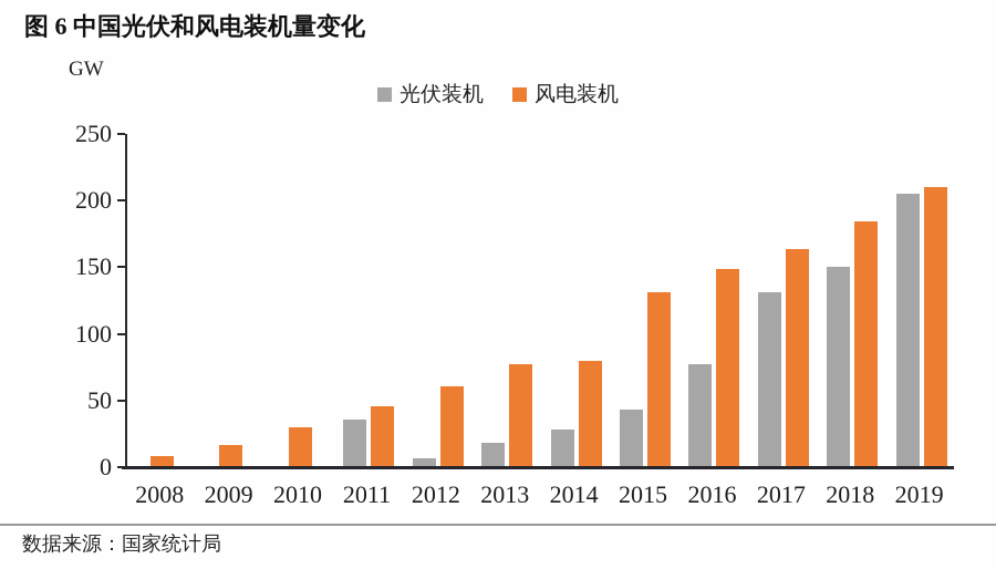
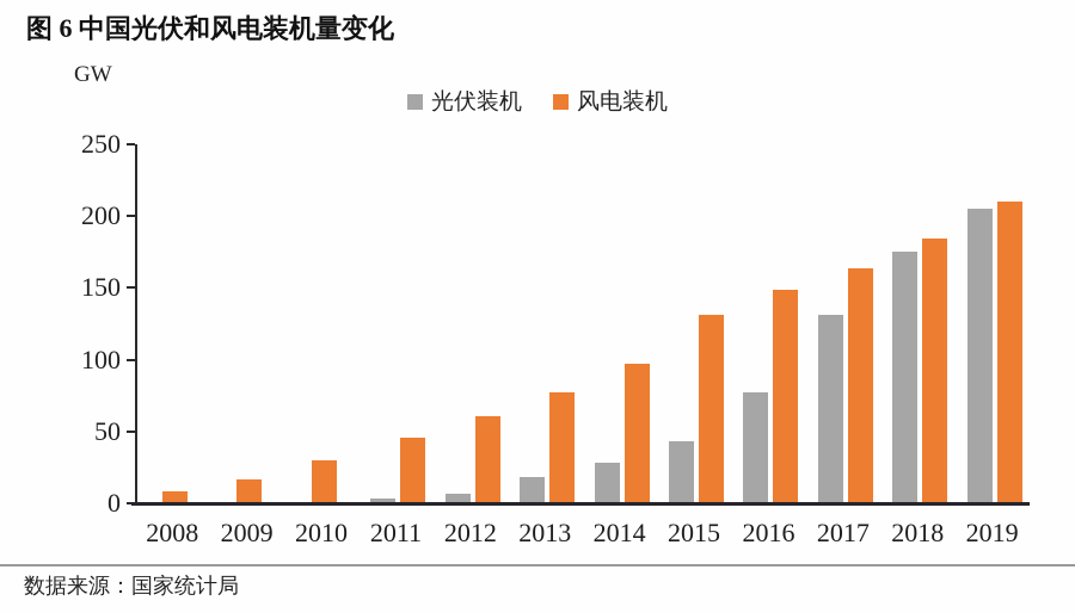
光伏装机/2011: 36 -> 3
风电装机/2014: 80 -> 97
光伏装机/2018: 150 -> 175
